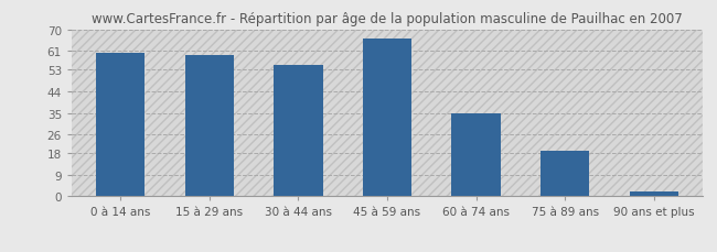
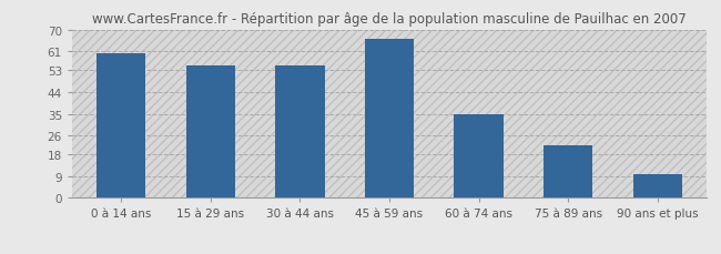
15 à 29 ans: 59 -> 55
75 à 89 ans: 19 -> 22
90 ans et plus: 2 -> 10
